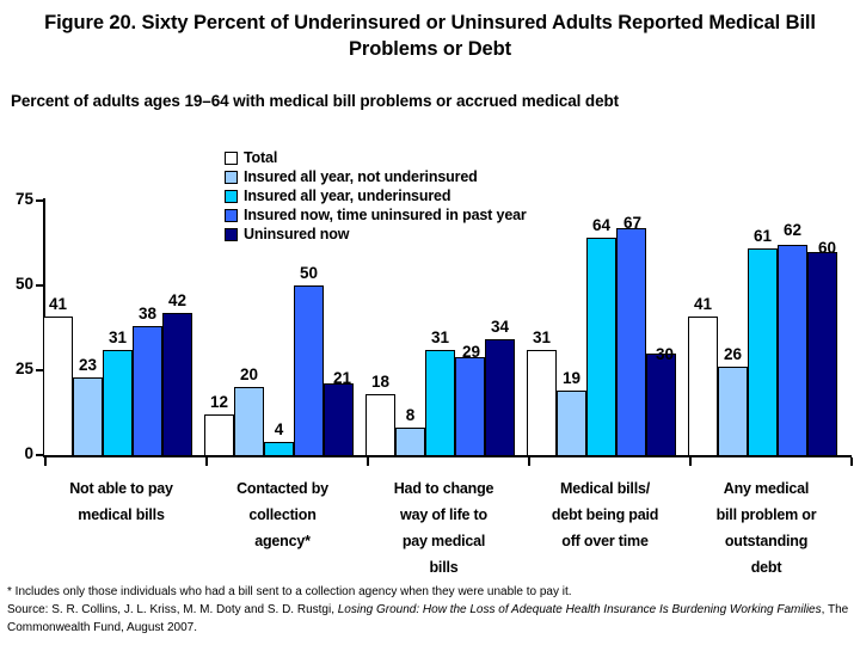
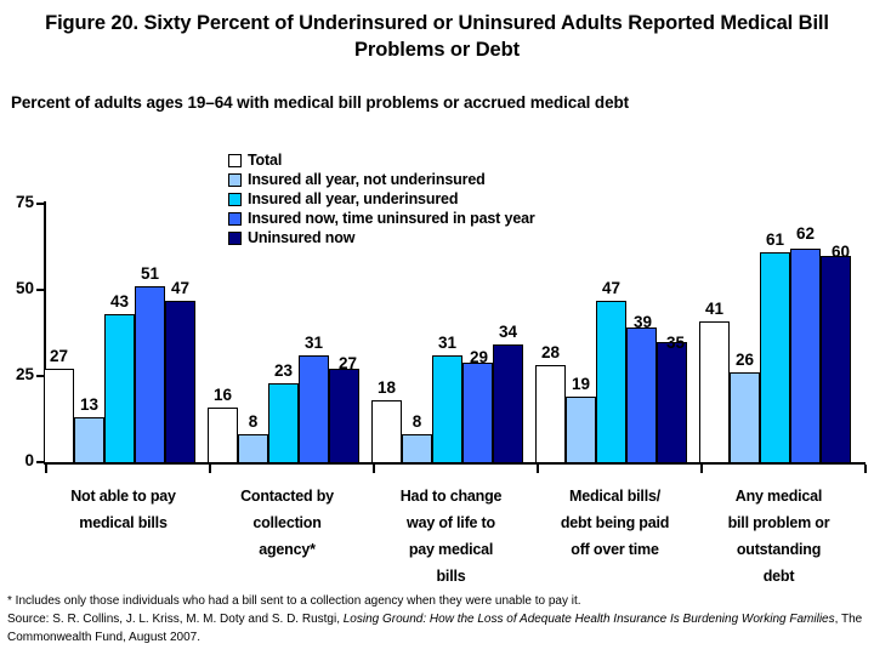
Total/Not able to pay medical bills: 41 -> 27
Insured all year, not underinsured/Not able to pay medical bills: 23 -> 13
Insured all year, underinsured/Not able to pay medical bills: 31 -> 43
Insured now, time uninsured in past year/Not able to pay medical bills: 38 -> 51
Uninsured now/Not able to pay medical bills: 42 -> 47
Total/Contacted by collection agency*: 12 -> 16
Insured all year, not underinsured/Contacted by collection agency*: 20 -> 8
Insured all year, underinsured/Contacted by collection agency*: 4 -> 23
Insured now, time uninsured in past year/Contacted by collection agency*: 50 -> 31
Uninsured now/Contacted by collection agency*: 21 -> 27
Total/Medical bills/ debt being paid off over time: 31 -> 28
Insured all year, underinsured/Medical bills/ debt being paid off over time: 64 -> 47
Insured now, time uninsured in past year/Medical bills/ debt being paid off over time: 67 -> 39
Uninsured now/Medical bills/ debt being paid off over time: 30 -> 35
